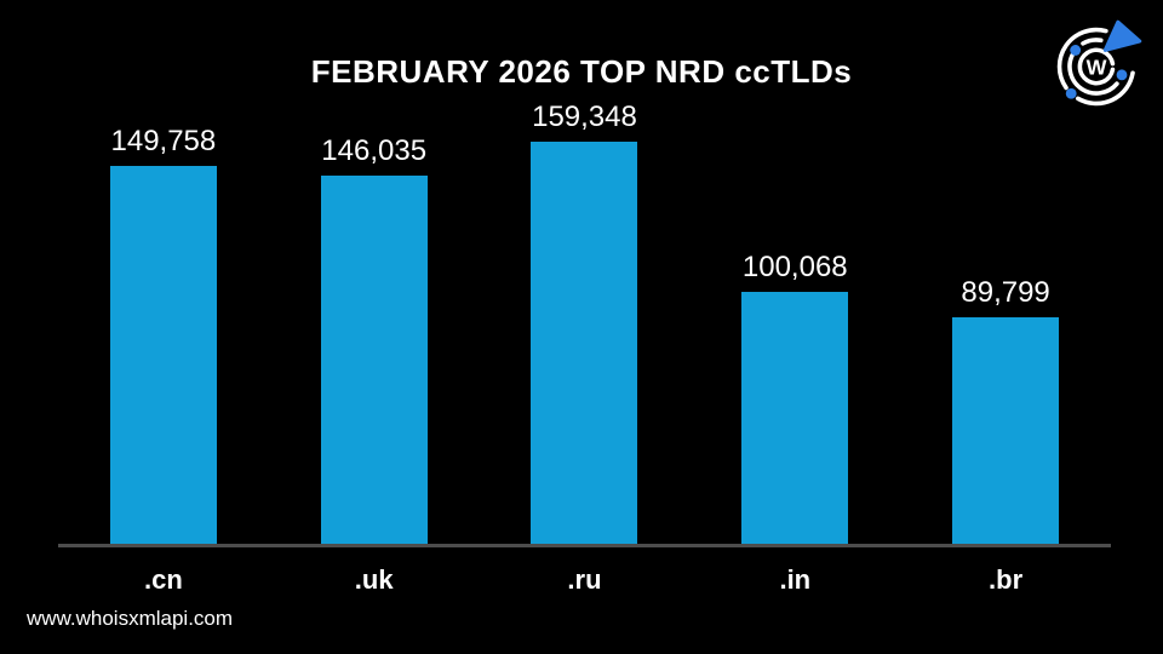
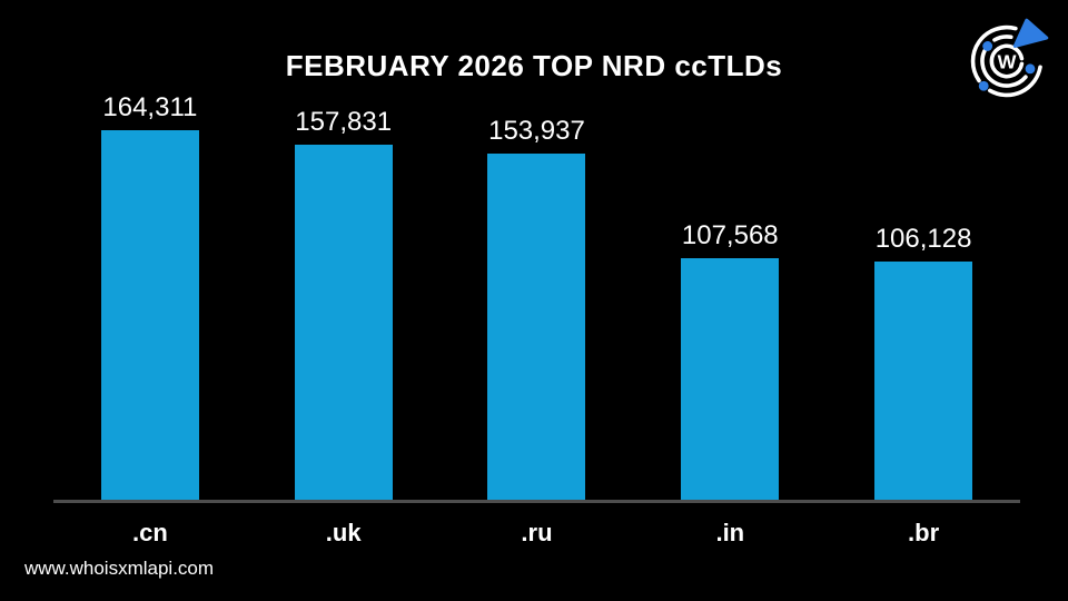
.cn: 149,758 -> 164,311
.uk: 146,035 -> 157,831
.ru: 159,348 -> 153,937
.in: 100,068 -> 107,568
.br: 89,799 -> 106,128
